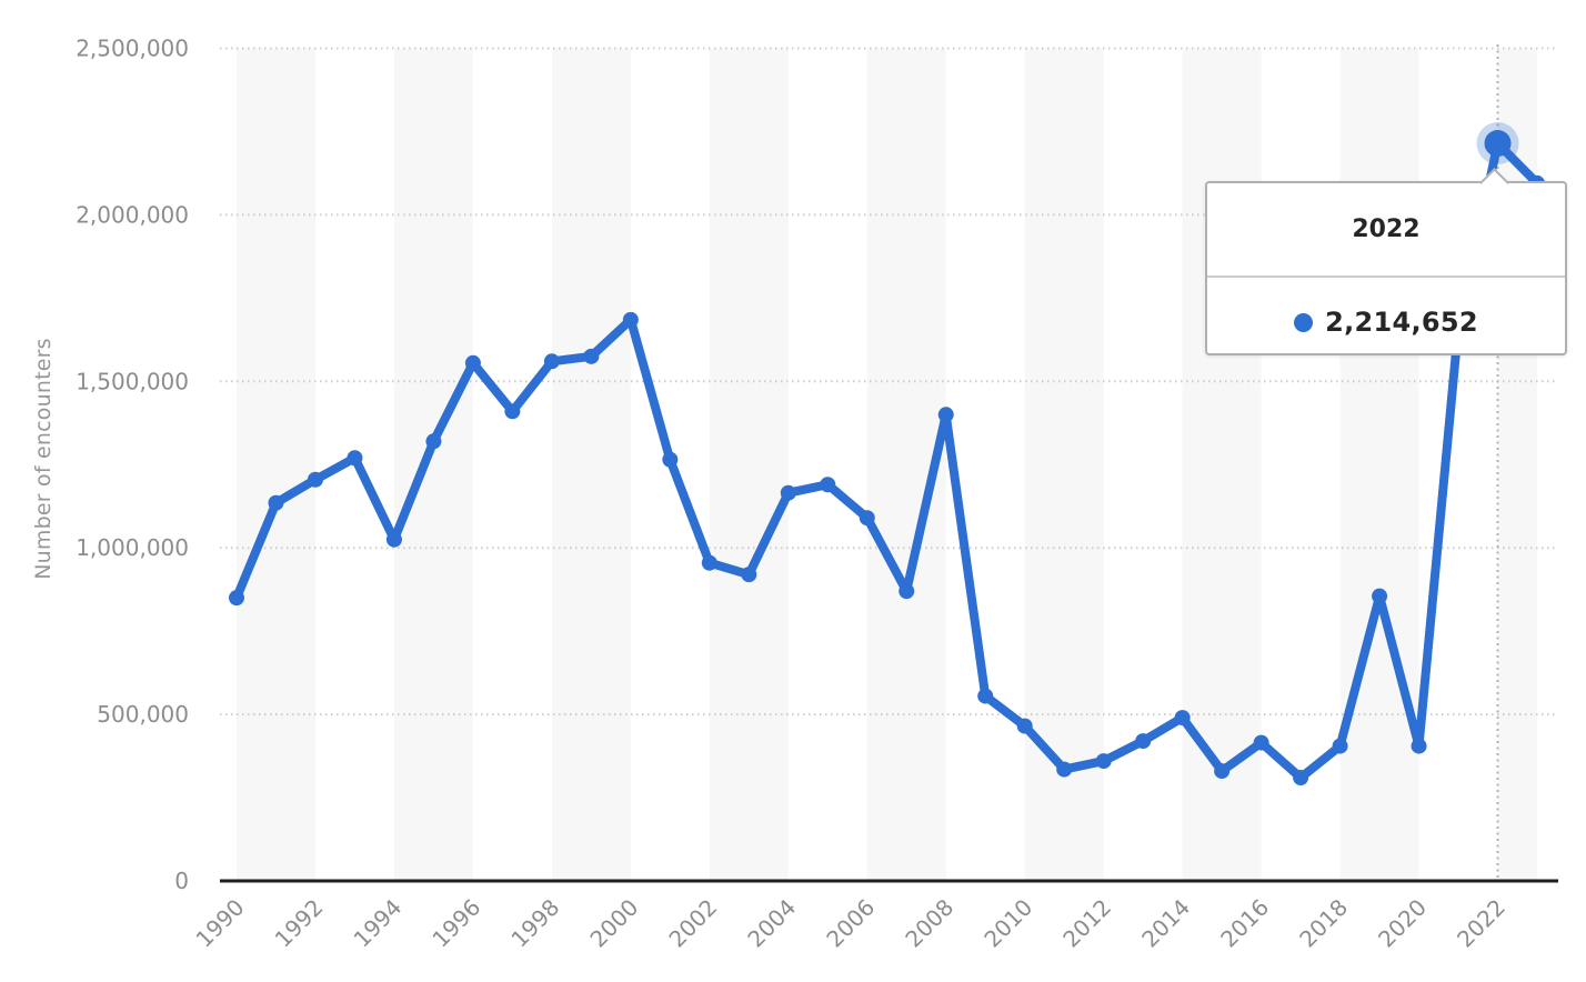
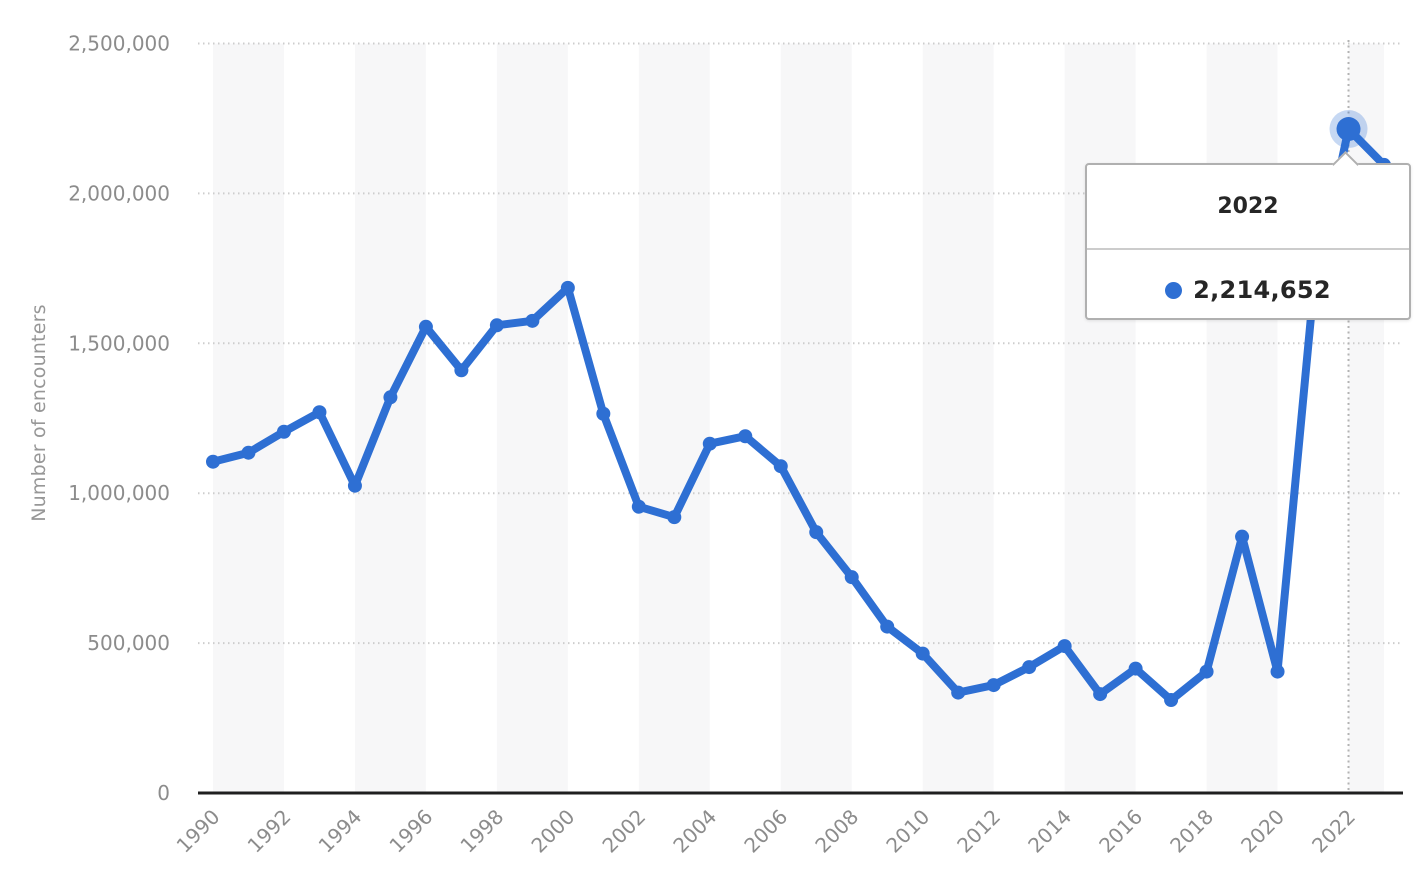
1990: 850000 -> 1100000
2008: 1400000 -> 720000
